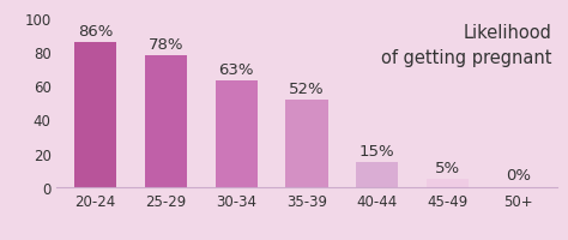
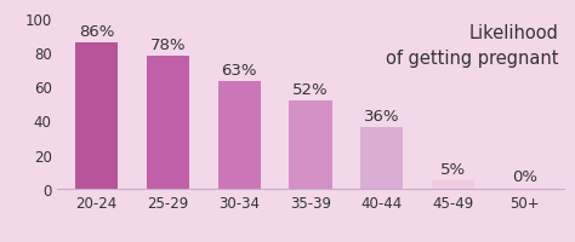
40-44: 15% -> 36%
